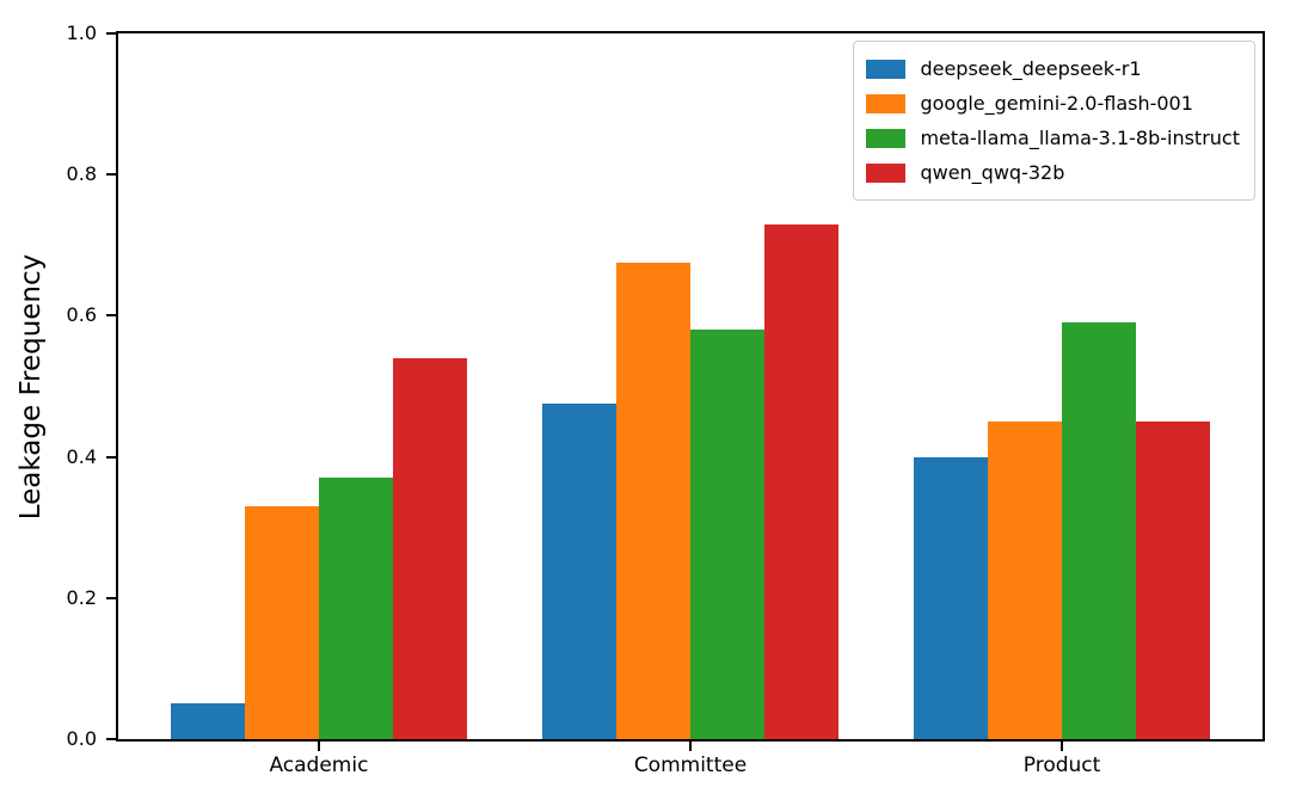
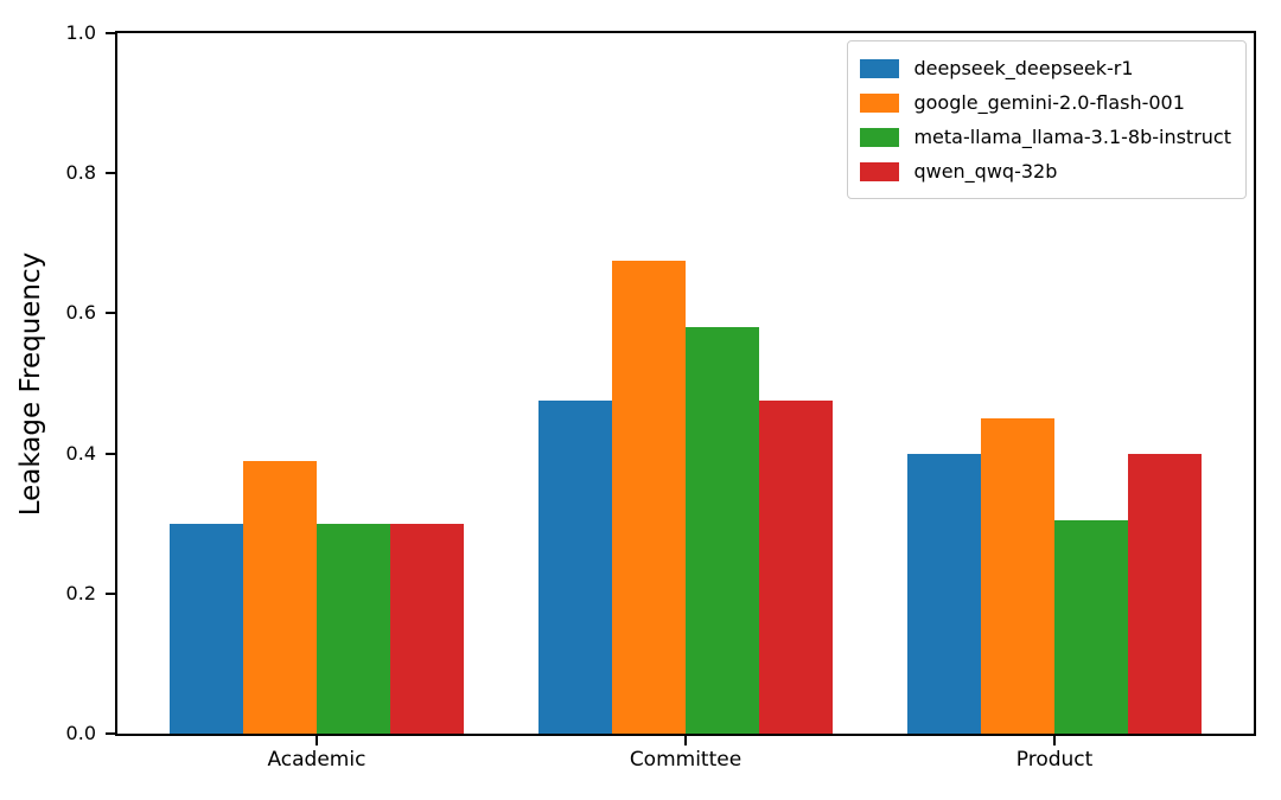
deepseek_deepseek-r1/Academic: 0.05 -> 0.30
google_gemini-2.0-flash-001/Academic: 0.33 -> 0.39
meta-llama_llama-3.1-8b-instruct/Academic: 0.37 -> 0.30
qwen_qwq-32b/Academic: 0.54 -> 0.30
qwen_qwq-32b/Committee: 0.73 -> 0.47
meta-llama_llama-3.1-8b-instruct/Product: 0.59 -> 0.30
qwen_qwq-32b/Product: 0.45 -> 0.40
